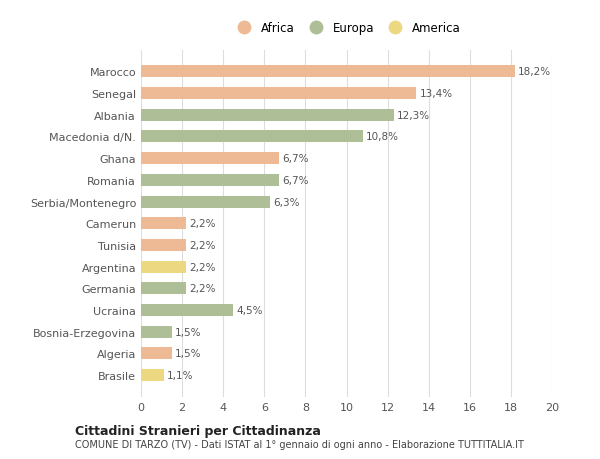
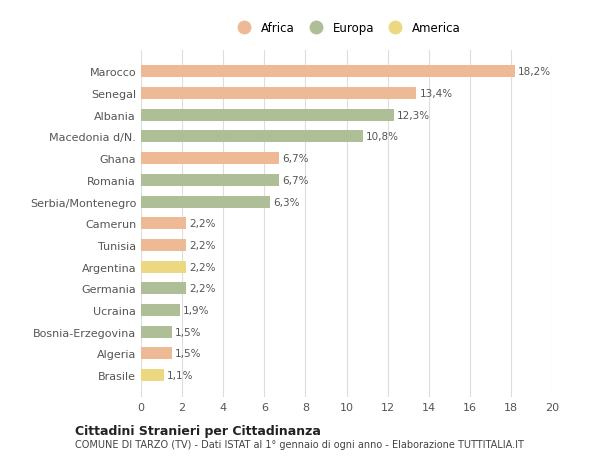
Ucraina: 4,5% -> 1,9%
